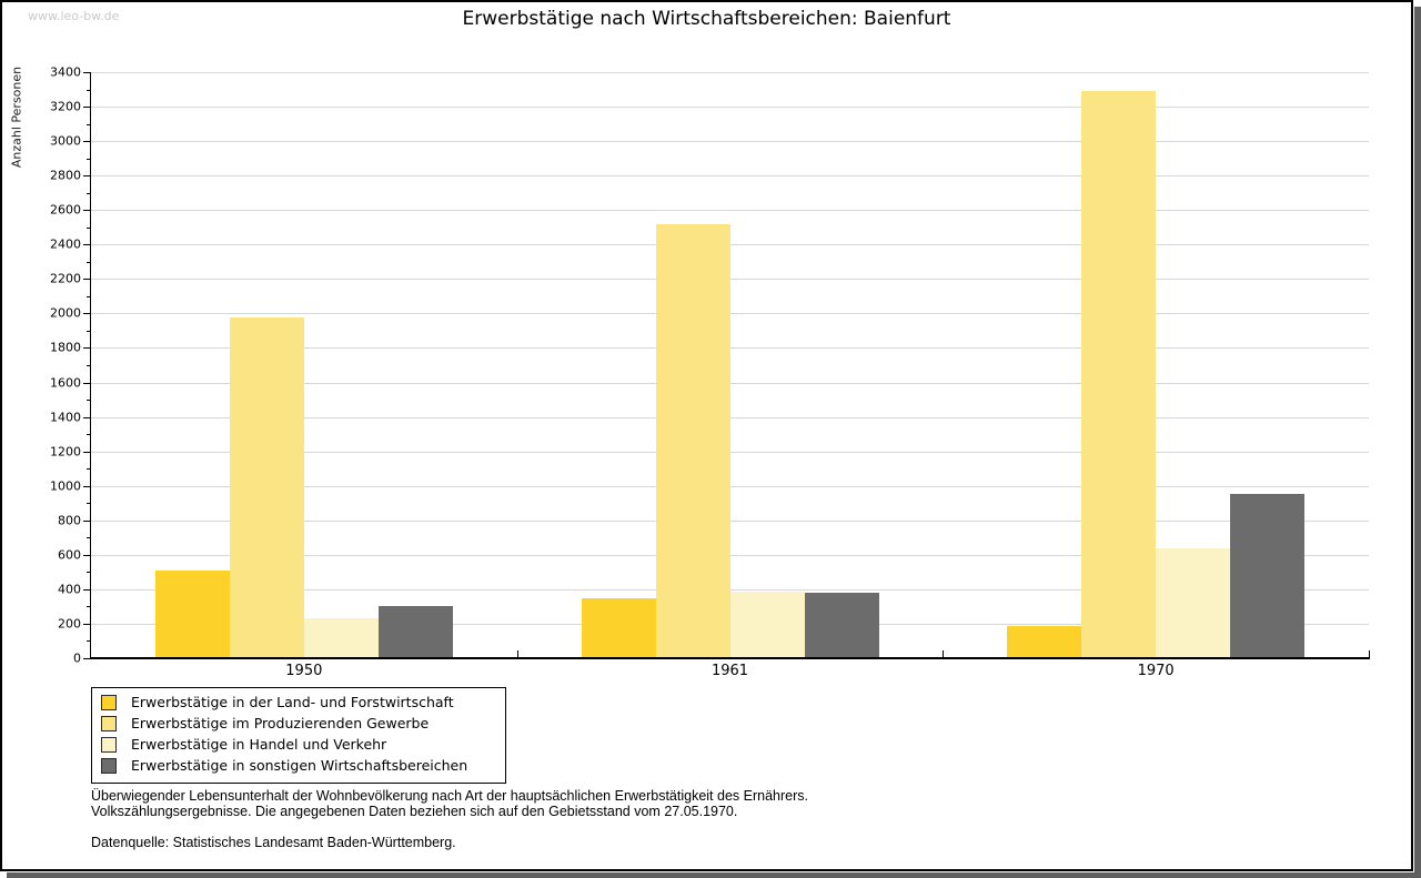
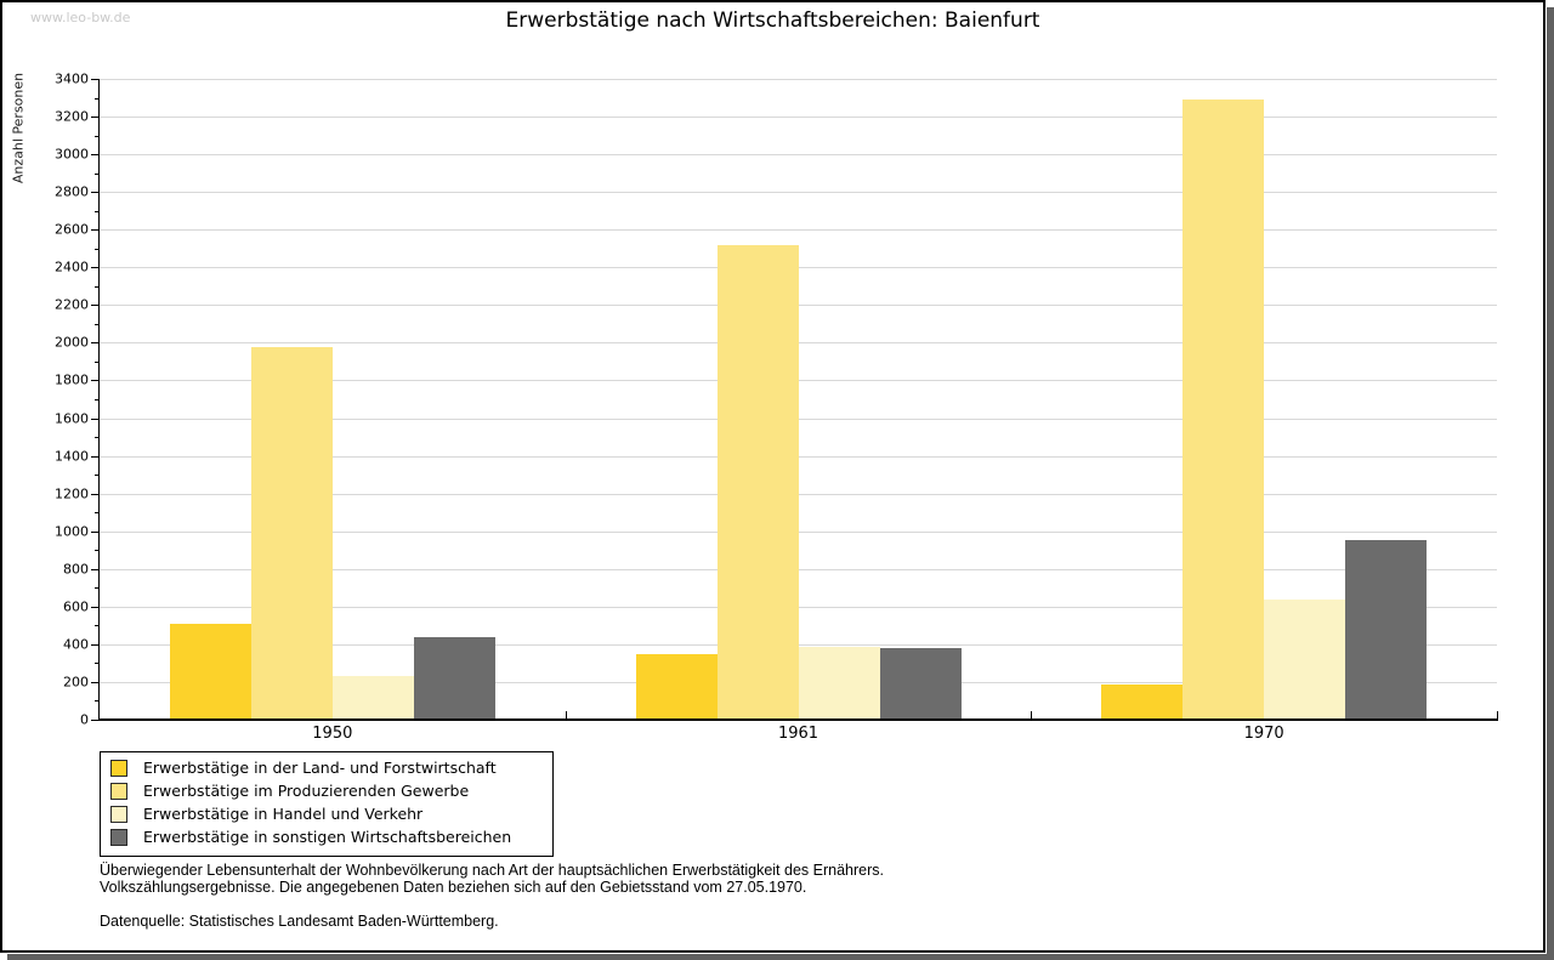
Erwerbstätige in sonstigen Wirtschaftsbereichen/1950: 300 -> 440
